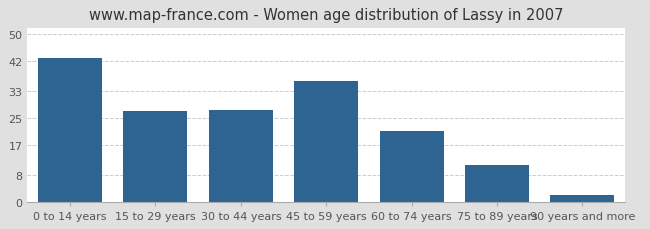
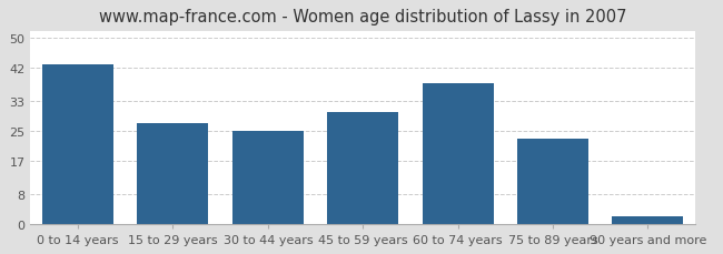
30 to 44 years: 27.5 -> 25.0
45 to 59 years: 36.0 -> 30.0
60 to 74 years: 21.0 -> 38.0
75 to 89 years: 11.0 -> 23.0
